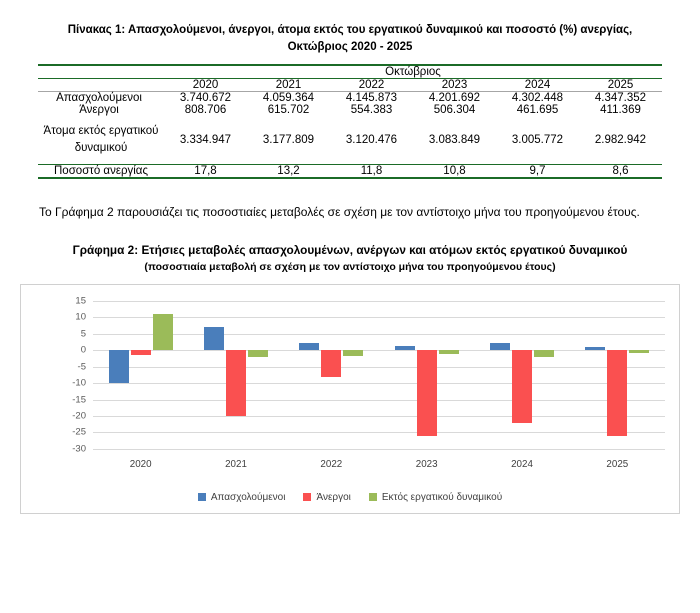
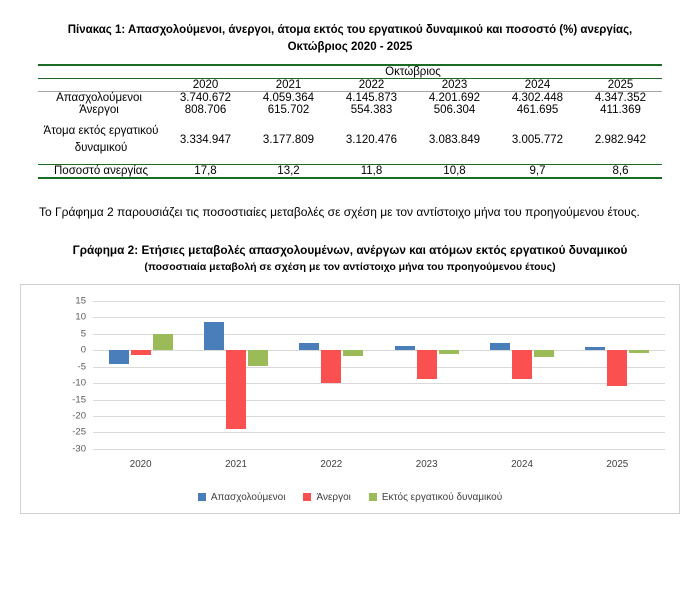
Απασχολούμενοι/2020: -10 -> -4
Εκτός εργατικού δυναμικού/2020: 11 -> 5
Απασχολούμενοι/2021: 7 -> 8
Άνεργοι/2021: -20 -> -24
Εκτός εργατικού δυναμικού/2021: -2 -> -5
Άνεργοι/2022: -8 -> -10
Άνεργοι/2023: -26 -> -9
Άνεργοι/2024: -22 -> -9
Άνεργοι/2025: -26 -> -11
